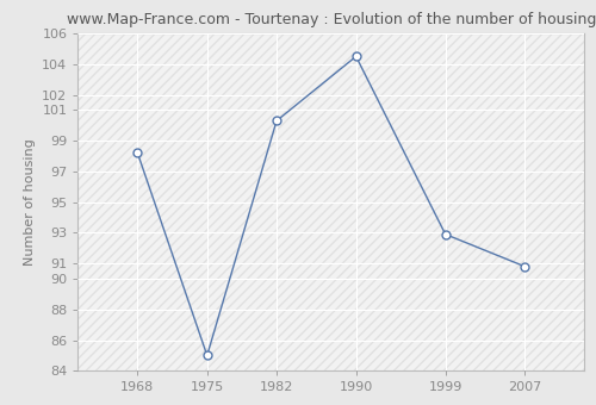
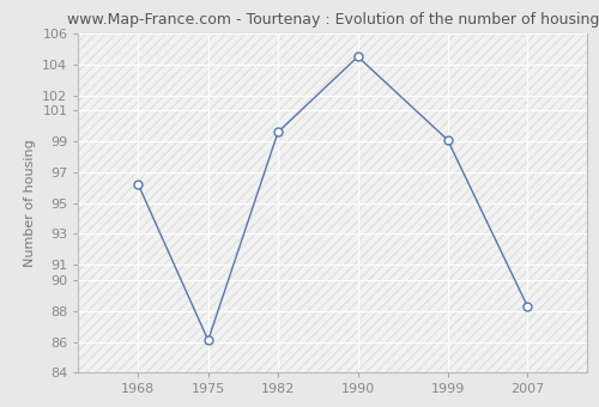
1968: 98.2 -> 96.2
1975: 85.0 -> 86.1
1982: 100.3 -> 99.6
1999: 92.9 -> 99.1
2007: 90.8 -> 88.3
